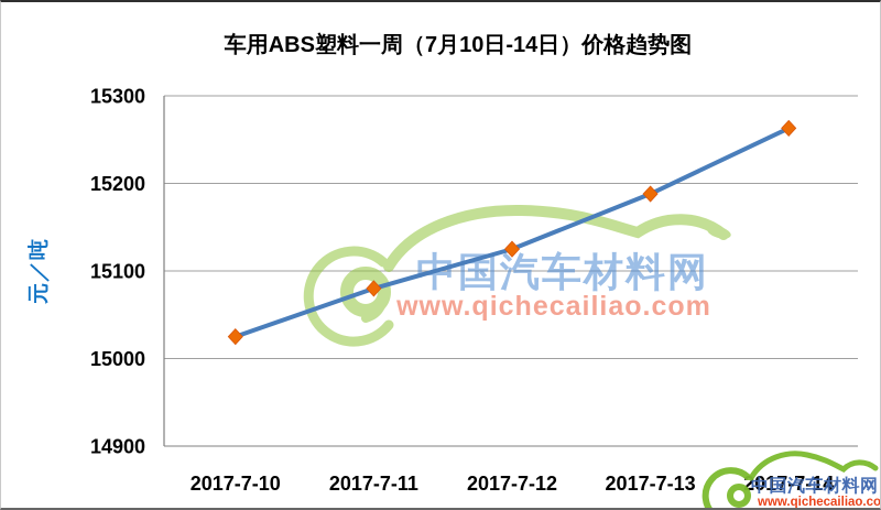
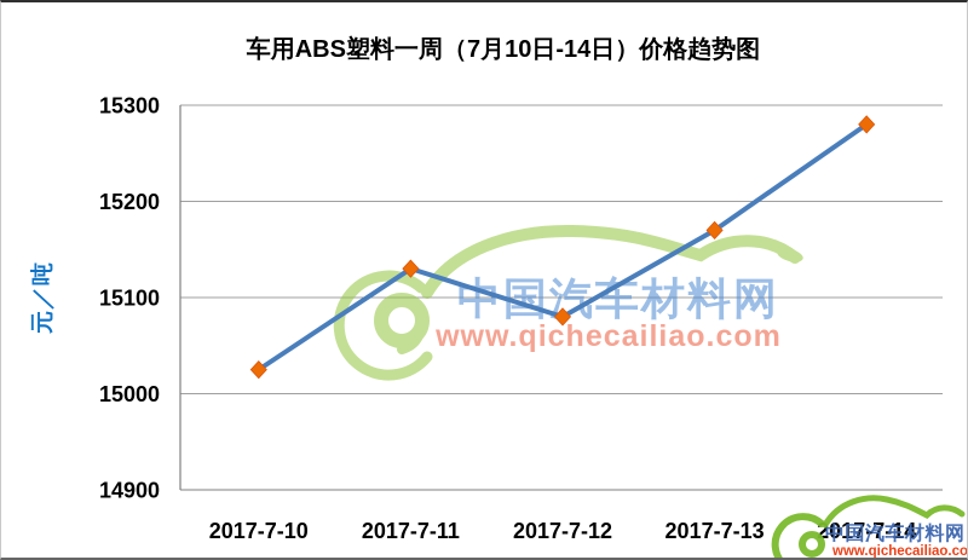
2017-7-11: 15080 -> 15130
2017-7-12: 15120 -> 15080
2017-7-13: 15190 -> 15170
2017-7-14: 15260 -> 15280
